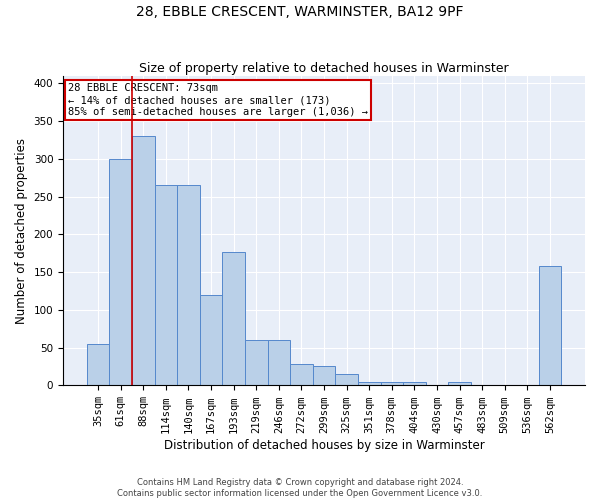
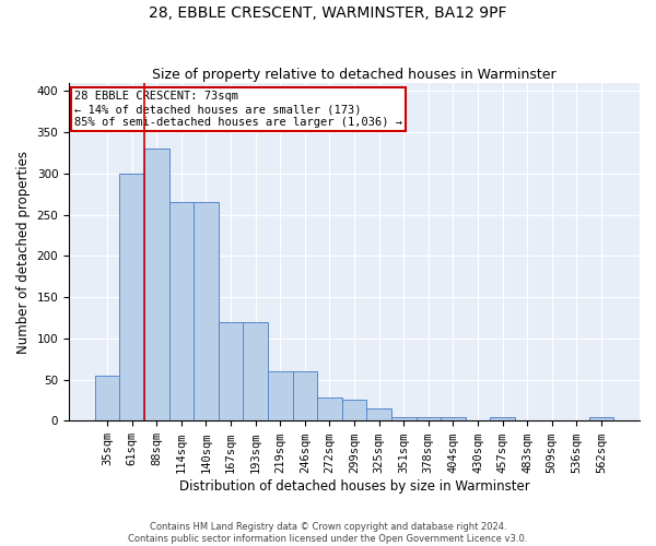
193sqm: 176 -> 120
562sqm: 158 -> 5
